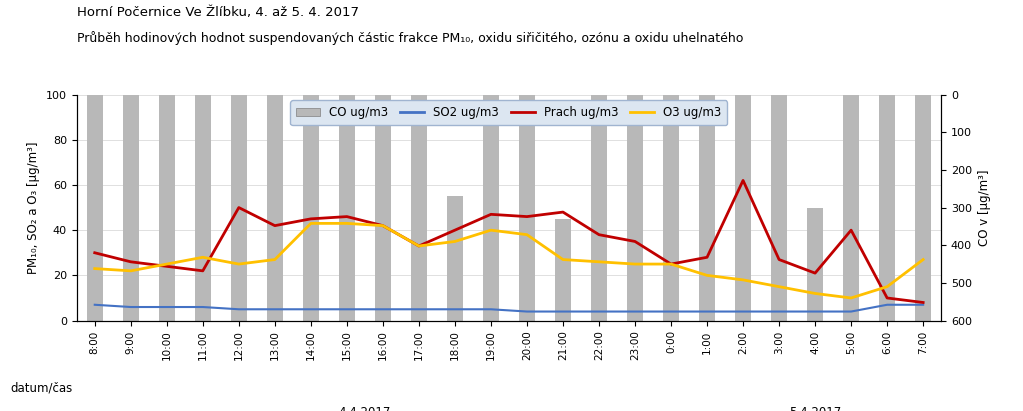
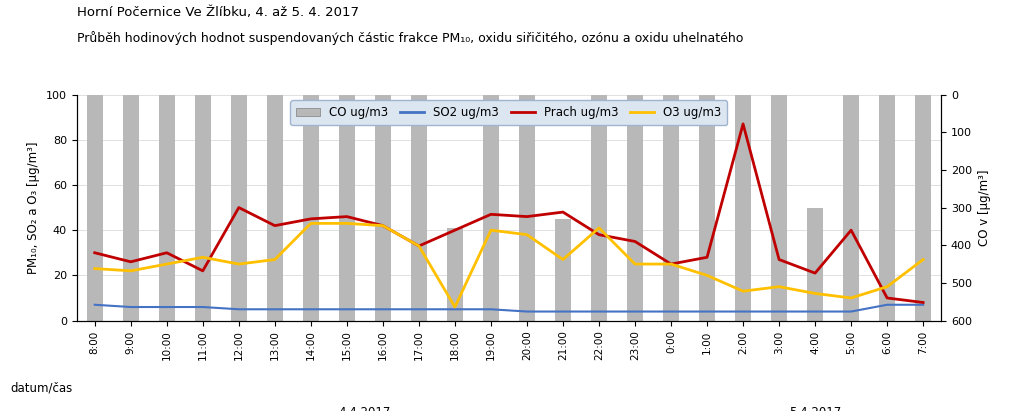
Prach ug/m3/10:00: 24 -> 30
CO ug/m3/18:00: 55 -> 41
O3 ug/m3/18:00: 35 -> 6
O3 ug/m3/22:00: 26 -> 41
Prach ug/m3/2:00: 62 -> 87
O3 ug/m3/2:00: 18 -> 13
